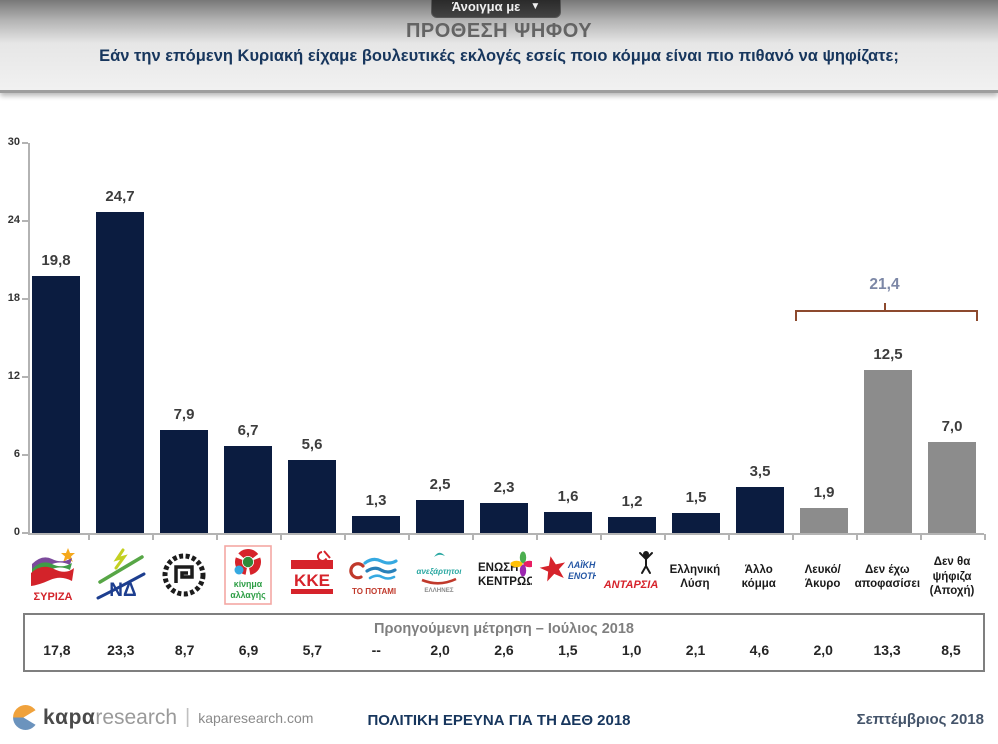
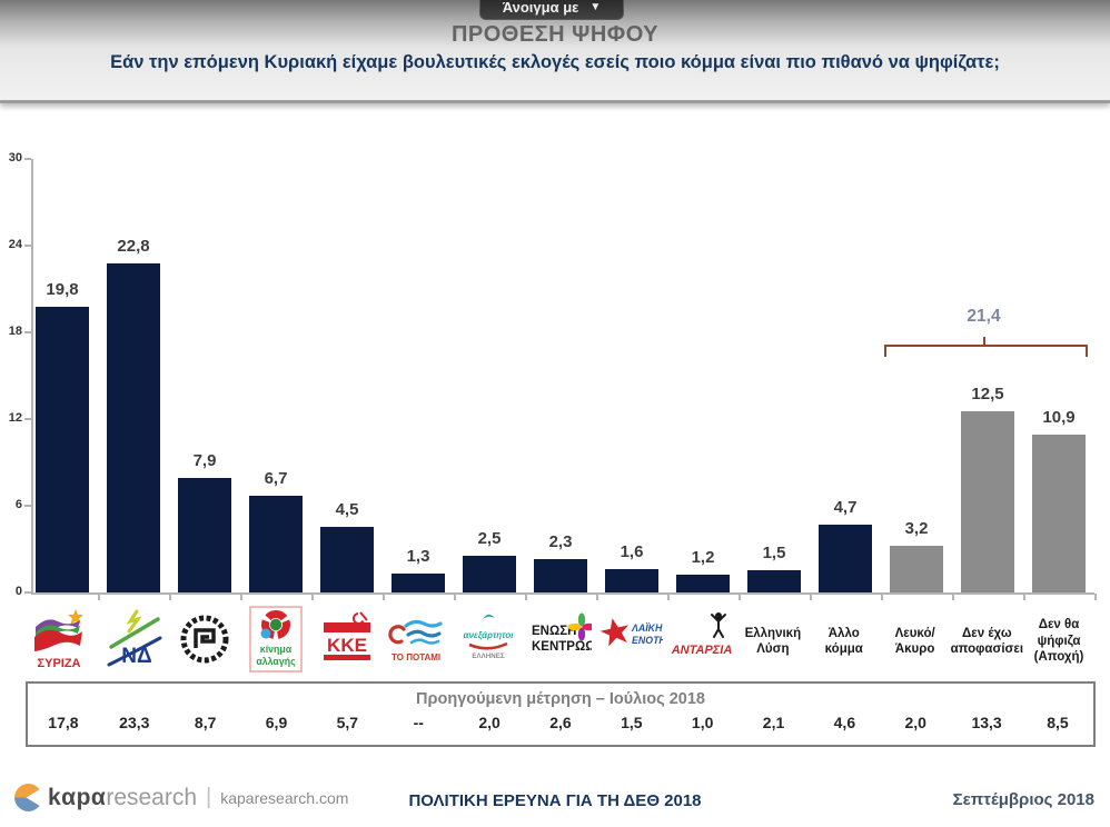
ΝΔ: 24,7 -> 22,8
ΚΚΕ: 5,6 -> 4,5
Άλλο κόμμα: 3,5 -> 4,7
Λευκό/Άκυρο: 1,9 -> 3,2
Δεν θα ψήφιζα (Αποχή): 7,0 -> 10,9
